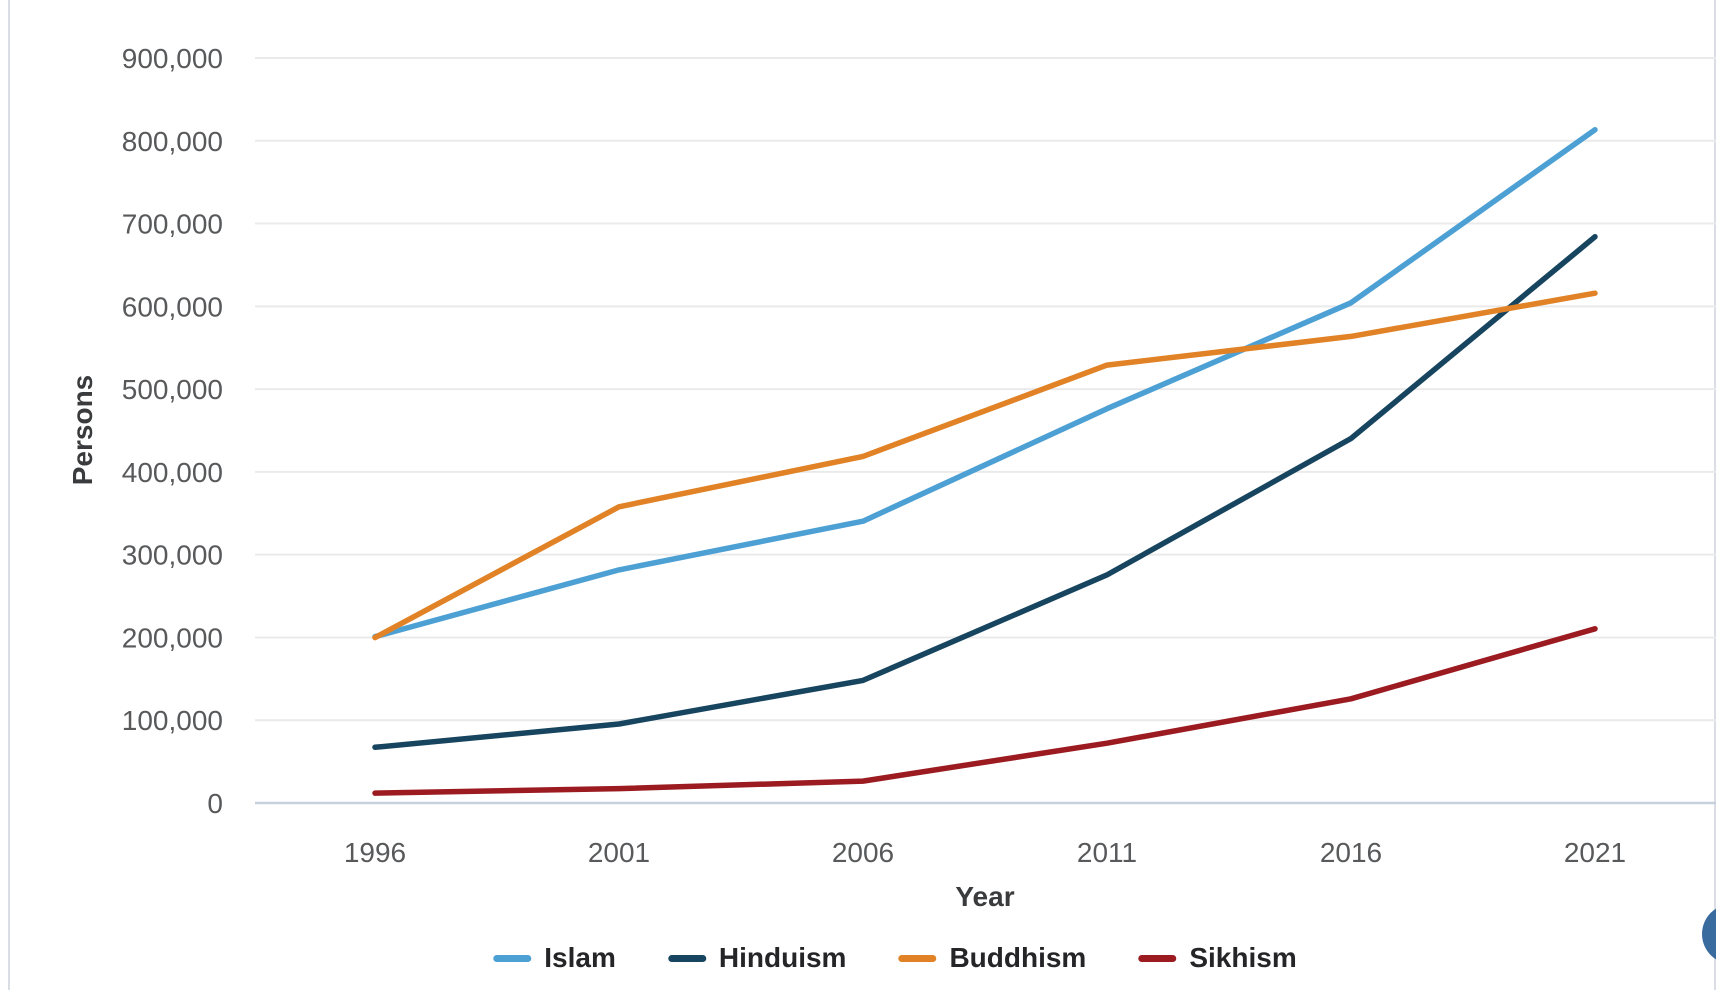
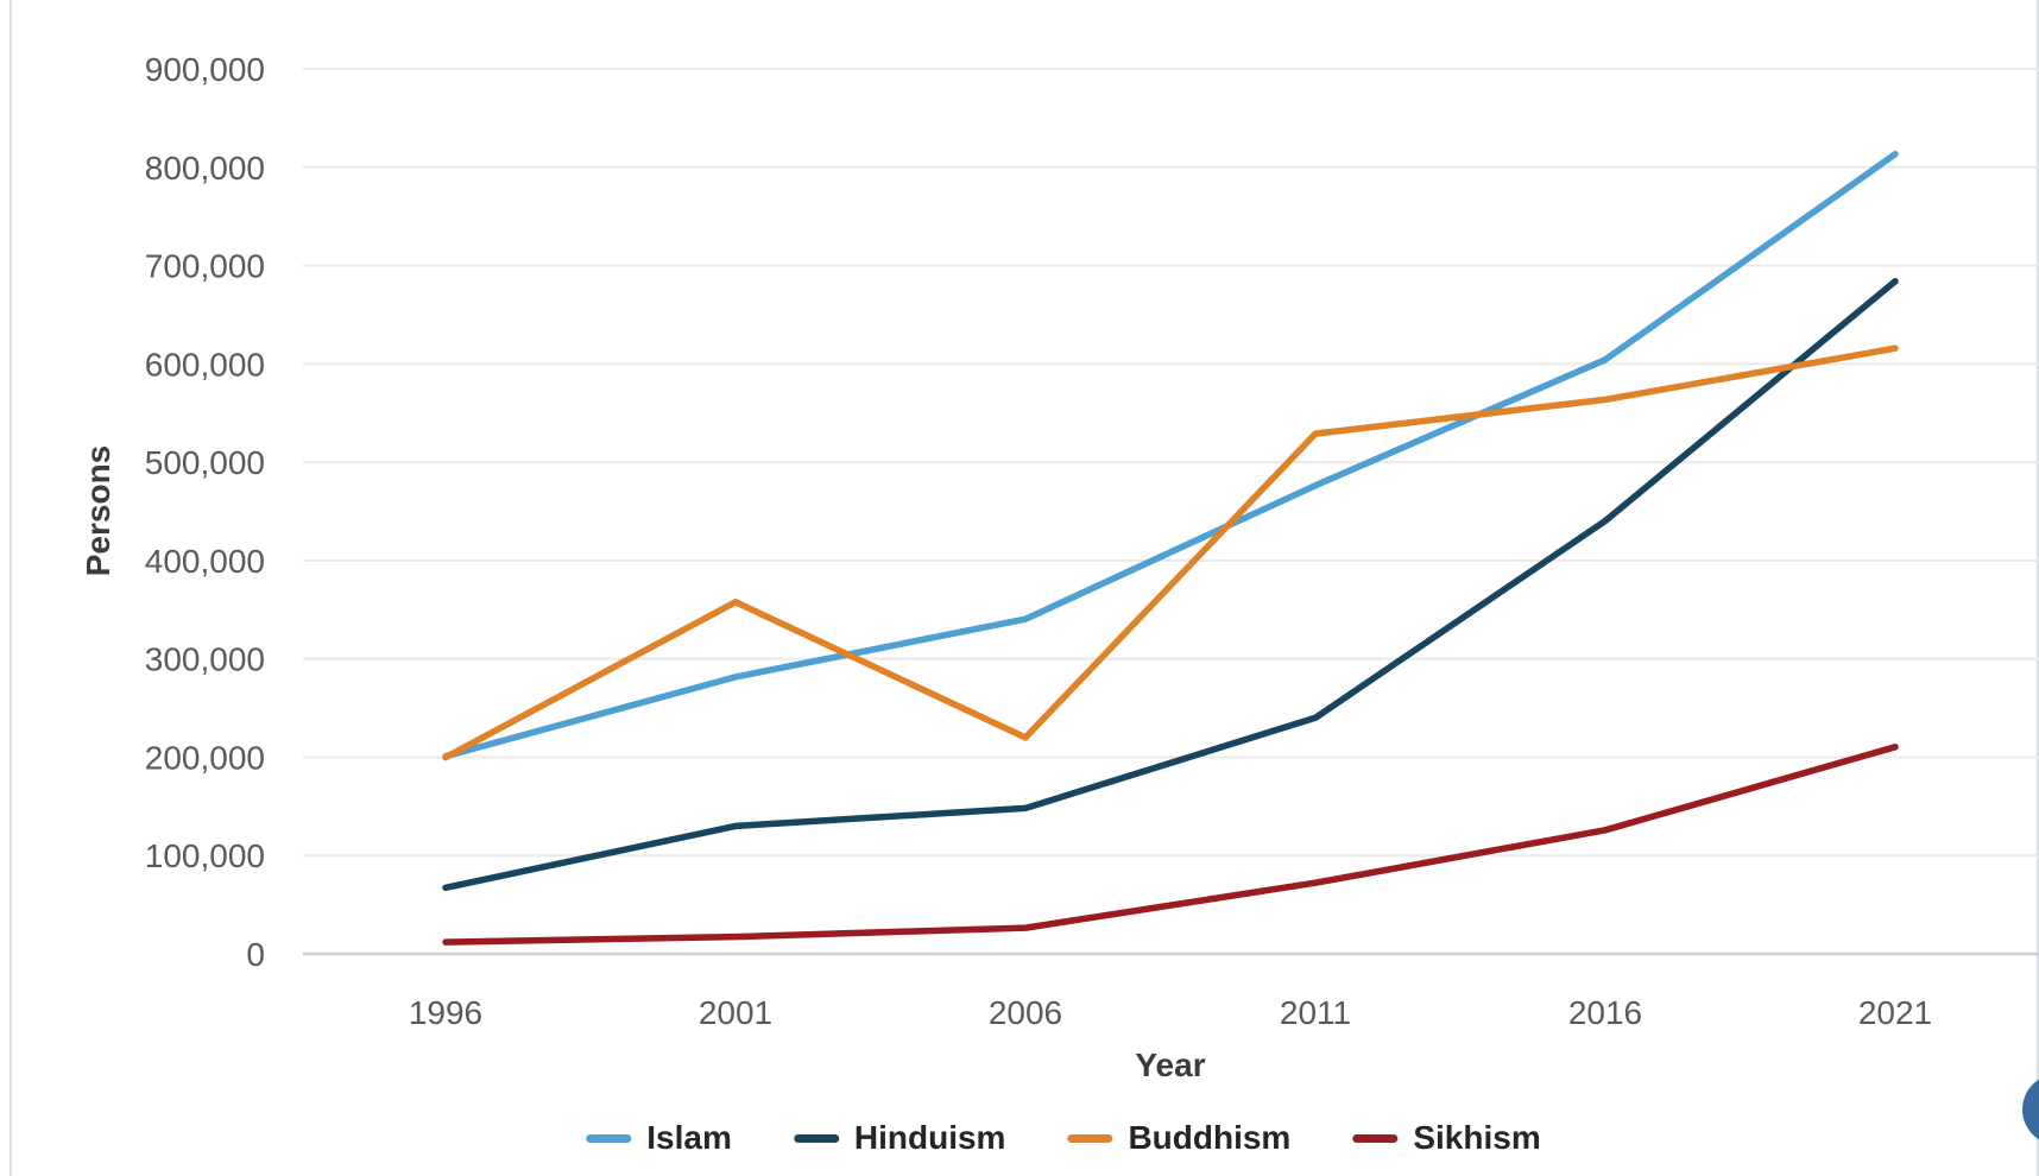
Hinduism/2001: 100000 -> 130000
Buddhism/2006: 420000 -> 220000
Hinduism/2011: 280000 -> 240000
